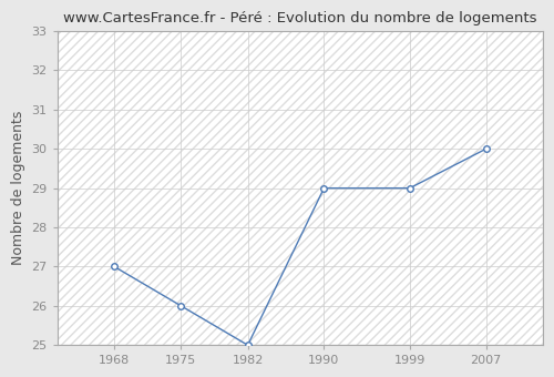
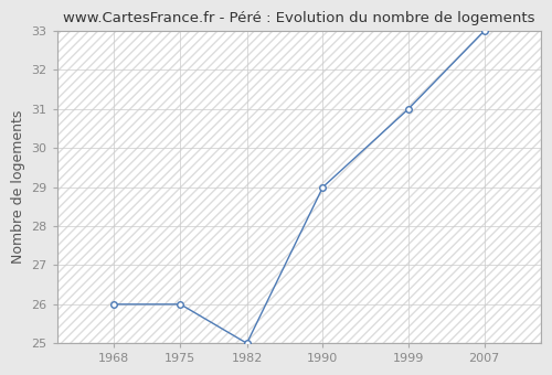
1968: 27 -> 26
1999: 29 -> 31
2007: 30 -> 33
